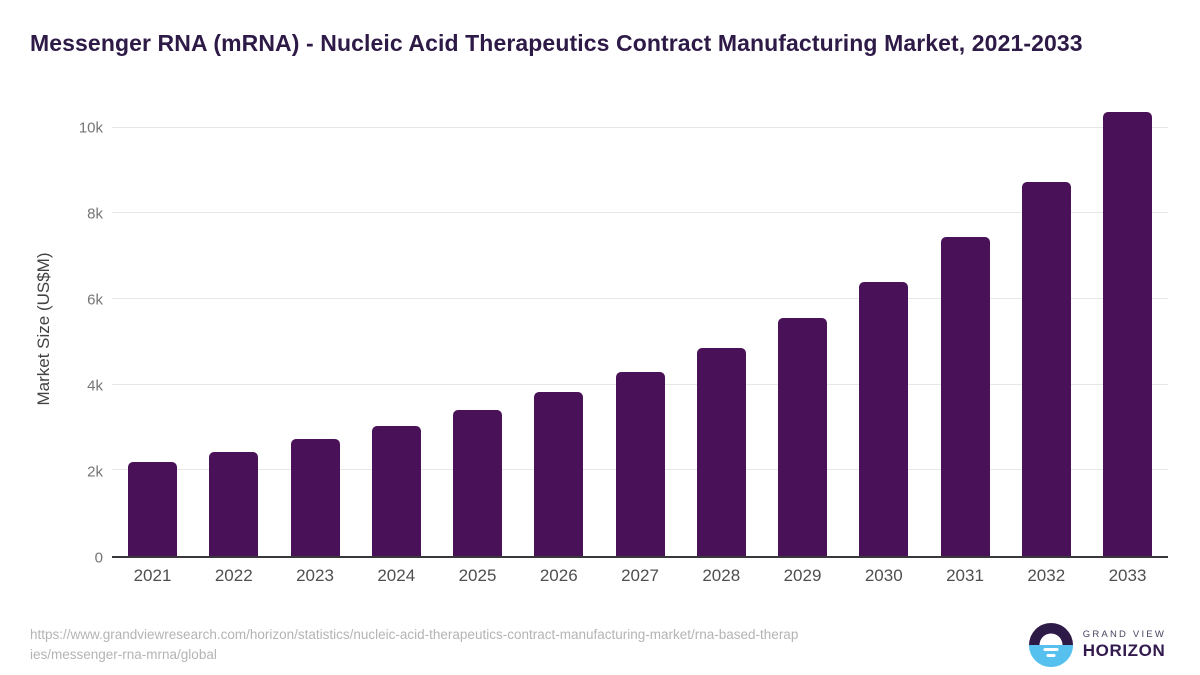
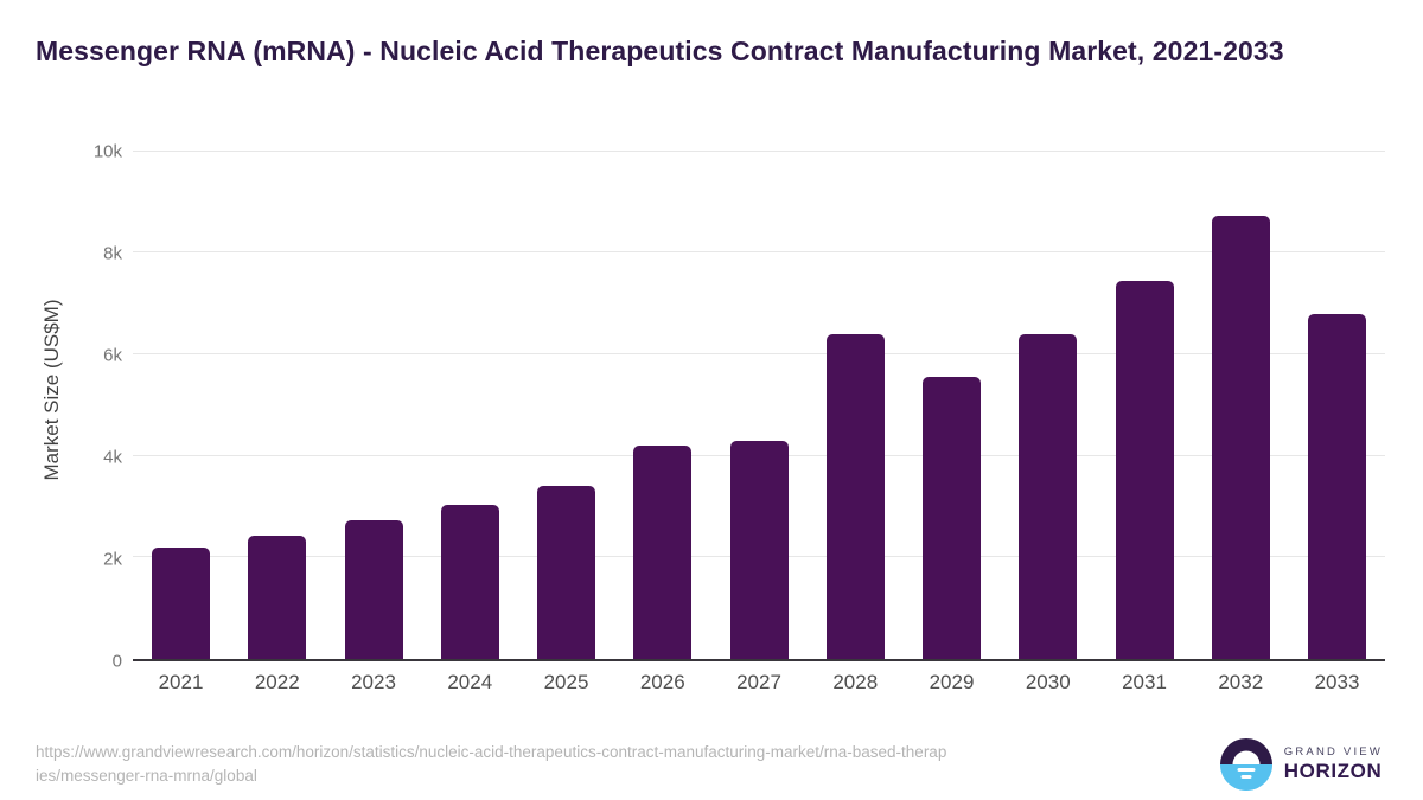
2026: 3.8k -> 4.2k
2028: 4.9k -> 6.4k
2033: 10.4k -> 6.8k
